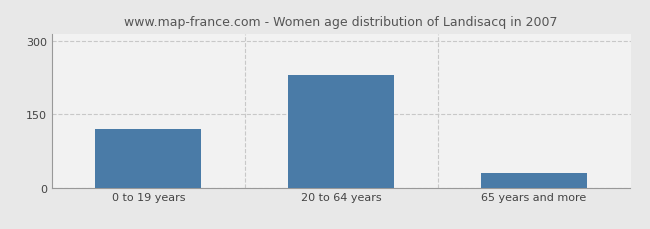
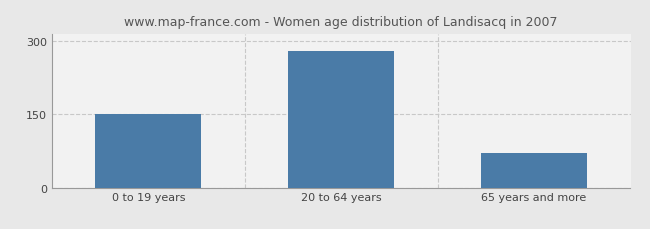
0 to 19 years: 120 -> 150
20 to 64 years: 230 -> 280
65 years and more: 30 -> 70
